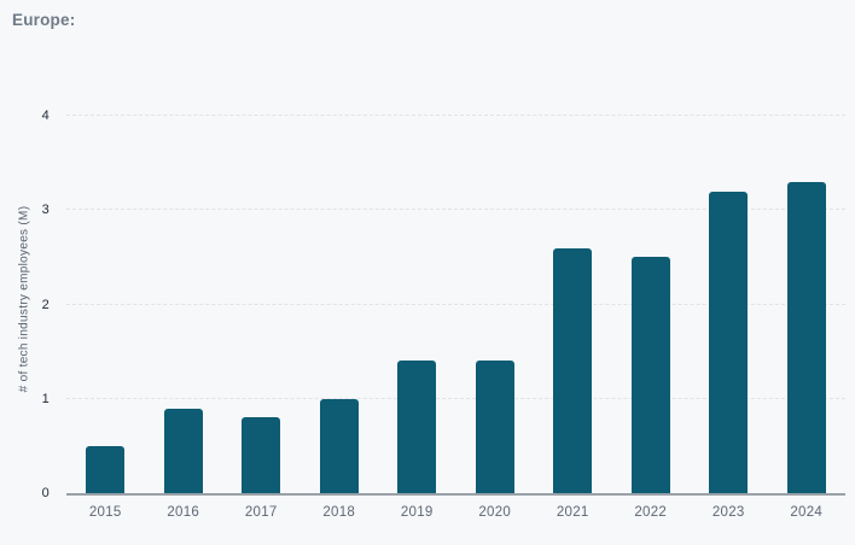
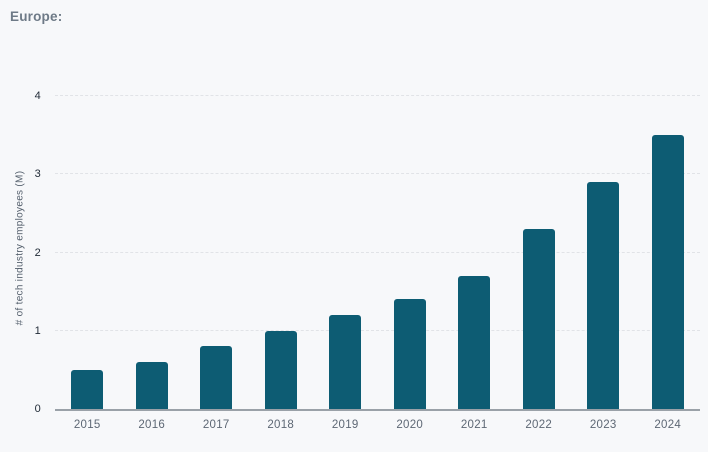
2016: 0.9 -> 0.6
2019: 1.4 -> 1.2
2021: 2.6 -> 1.7
2022: 2.5 -> 2.3
2023: 3.2 -> 2.9
2024: 3.3 -> 3.5
